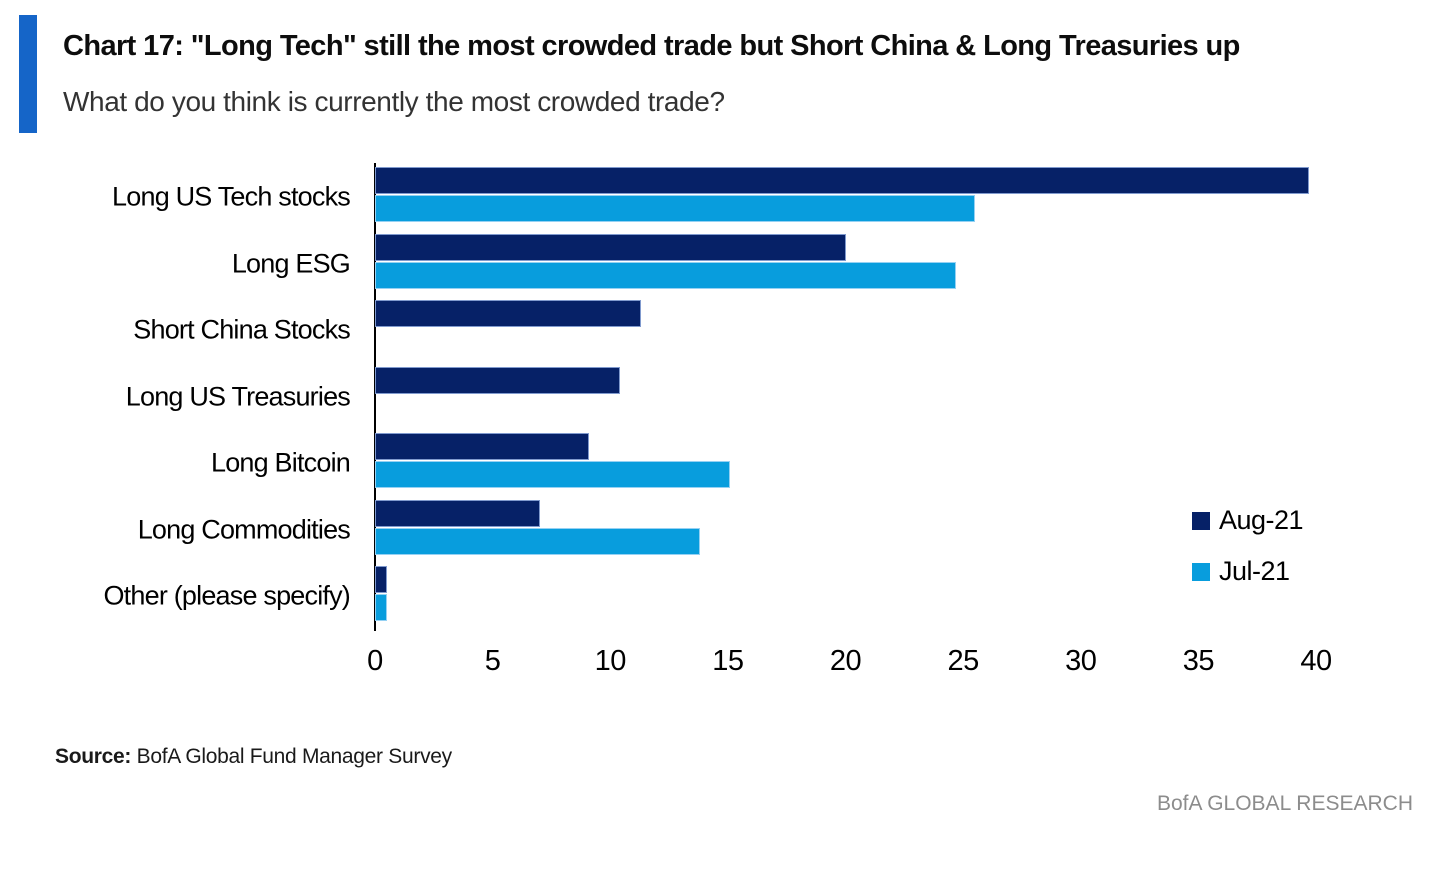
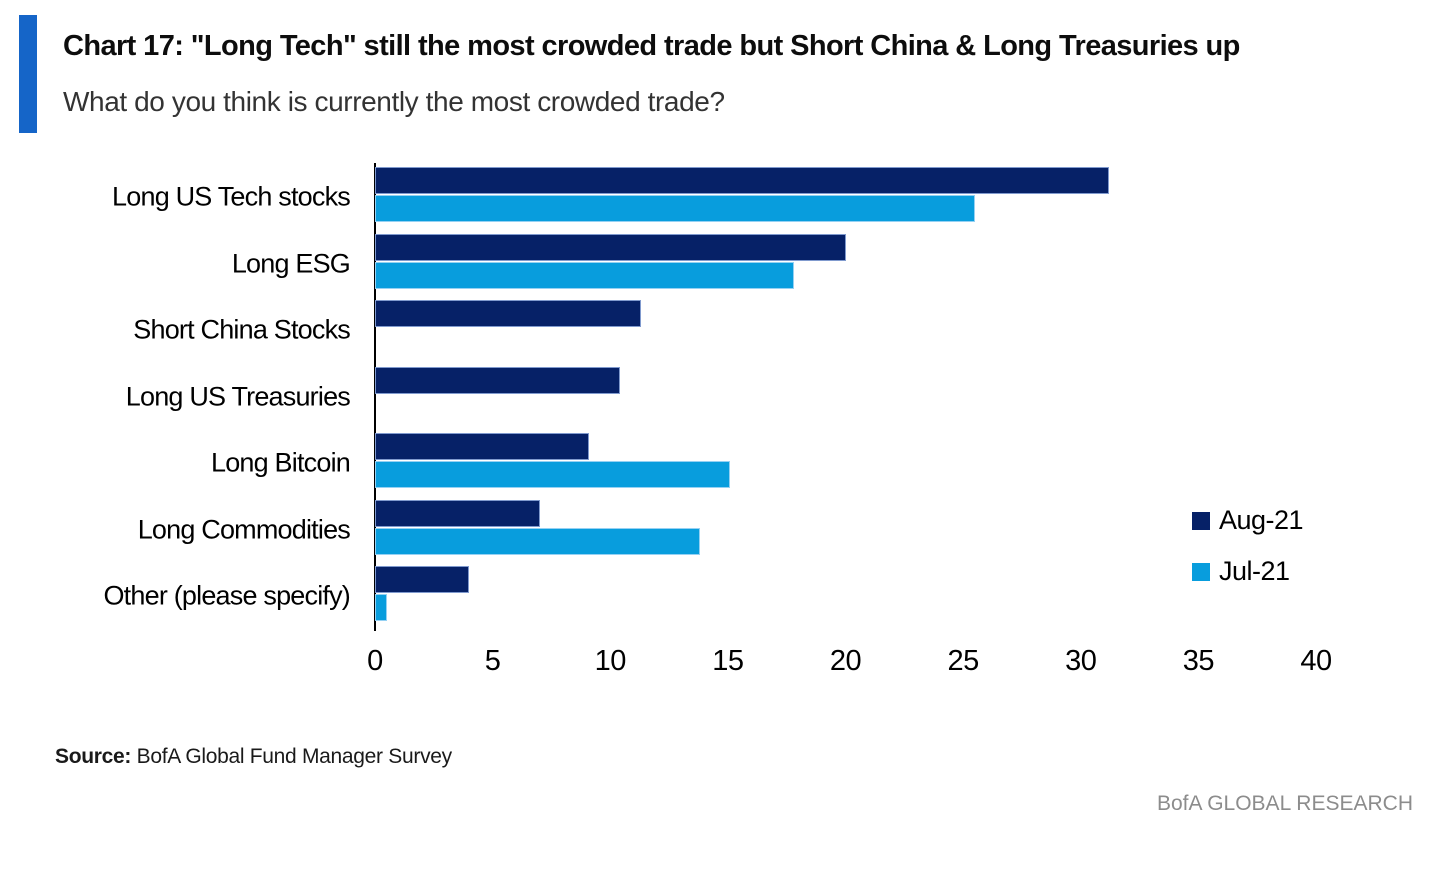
Aug-21/Long US Tech stocks: 39.7 -> 31.2
Jul-21/Long ESG: 24.7 -> 17.8
Aug-21/Other (please specify): 0.5 -> 4.0
